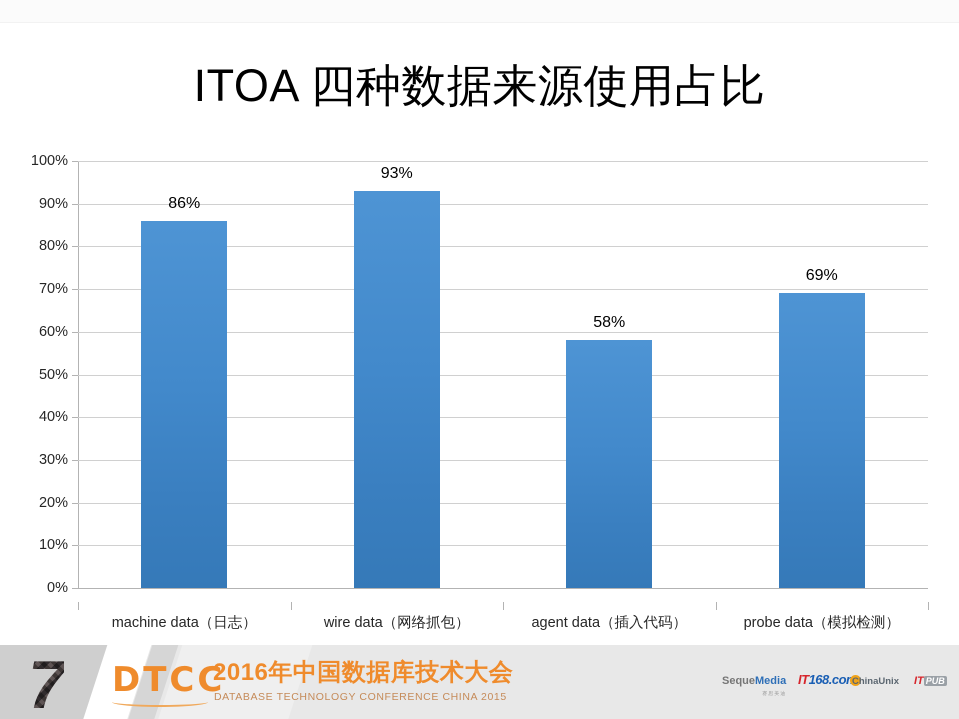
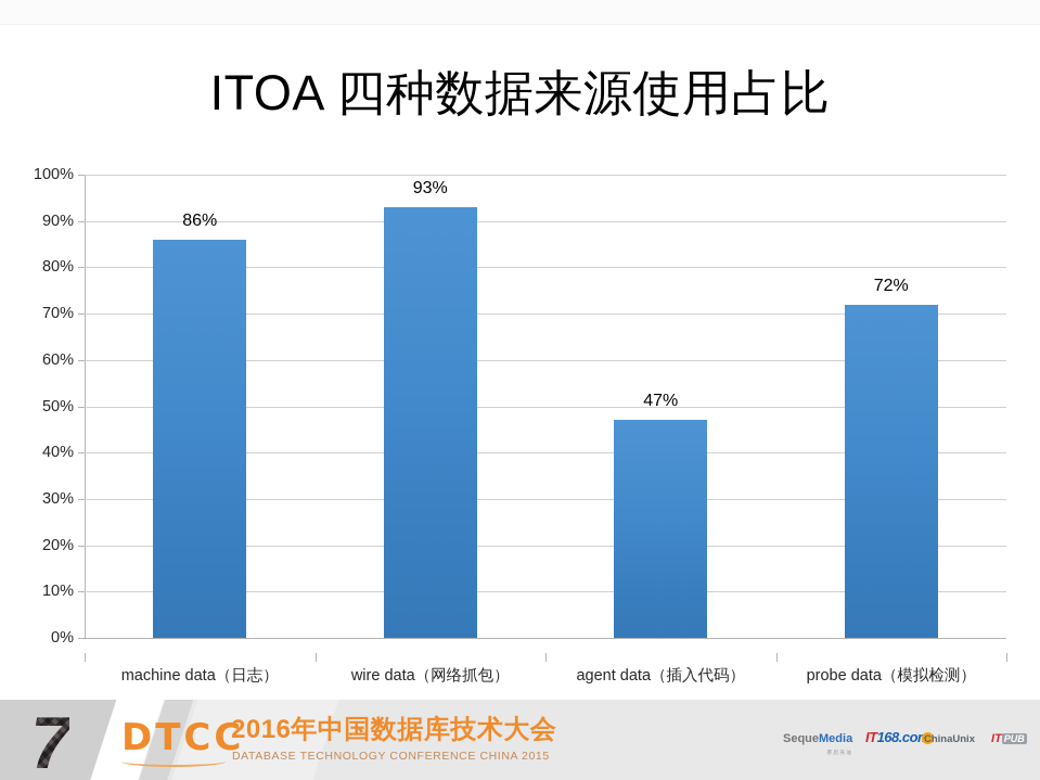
agent data（插入代码）: 58% -> 47%
probe data（模拟检测）: 69% -> 72%
